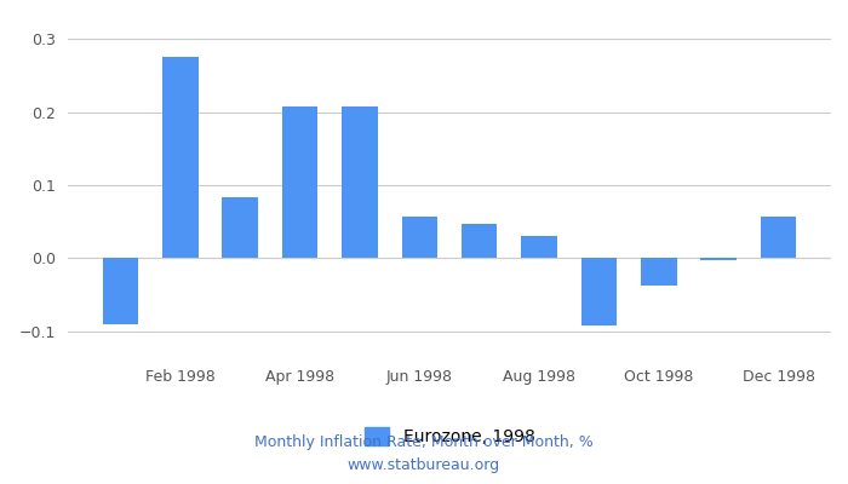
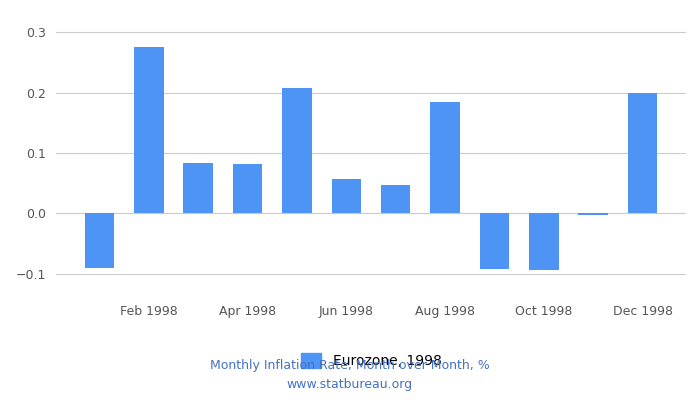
Apr 1998: 0.207 -> 0.082
Aug 1998: 0.030 -> 0.184
Oct 1998: -0.037 -> -0.094
Dec 1998: 0.057 -> 0.200
